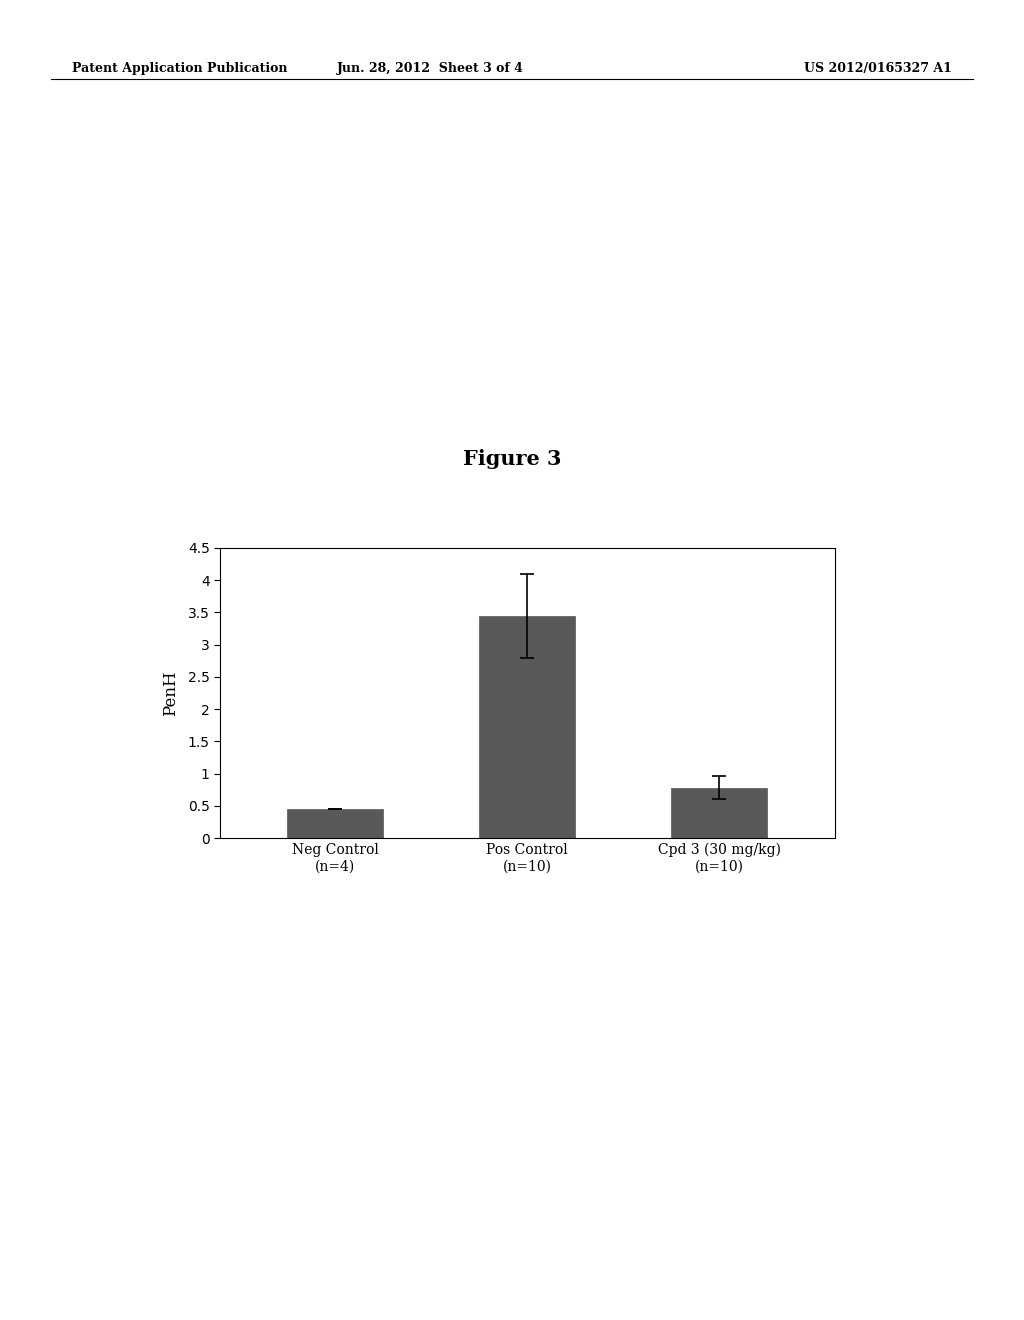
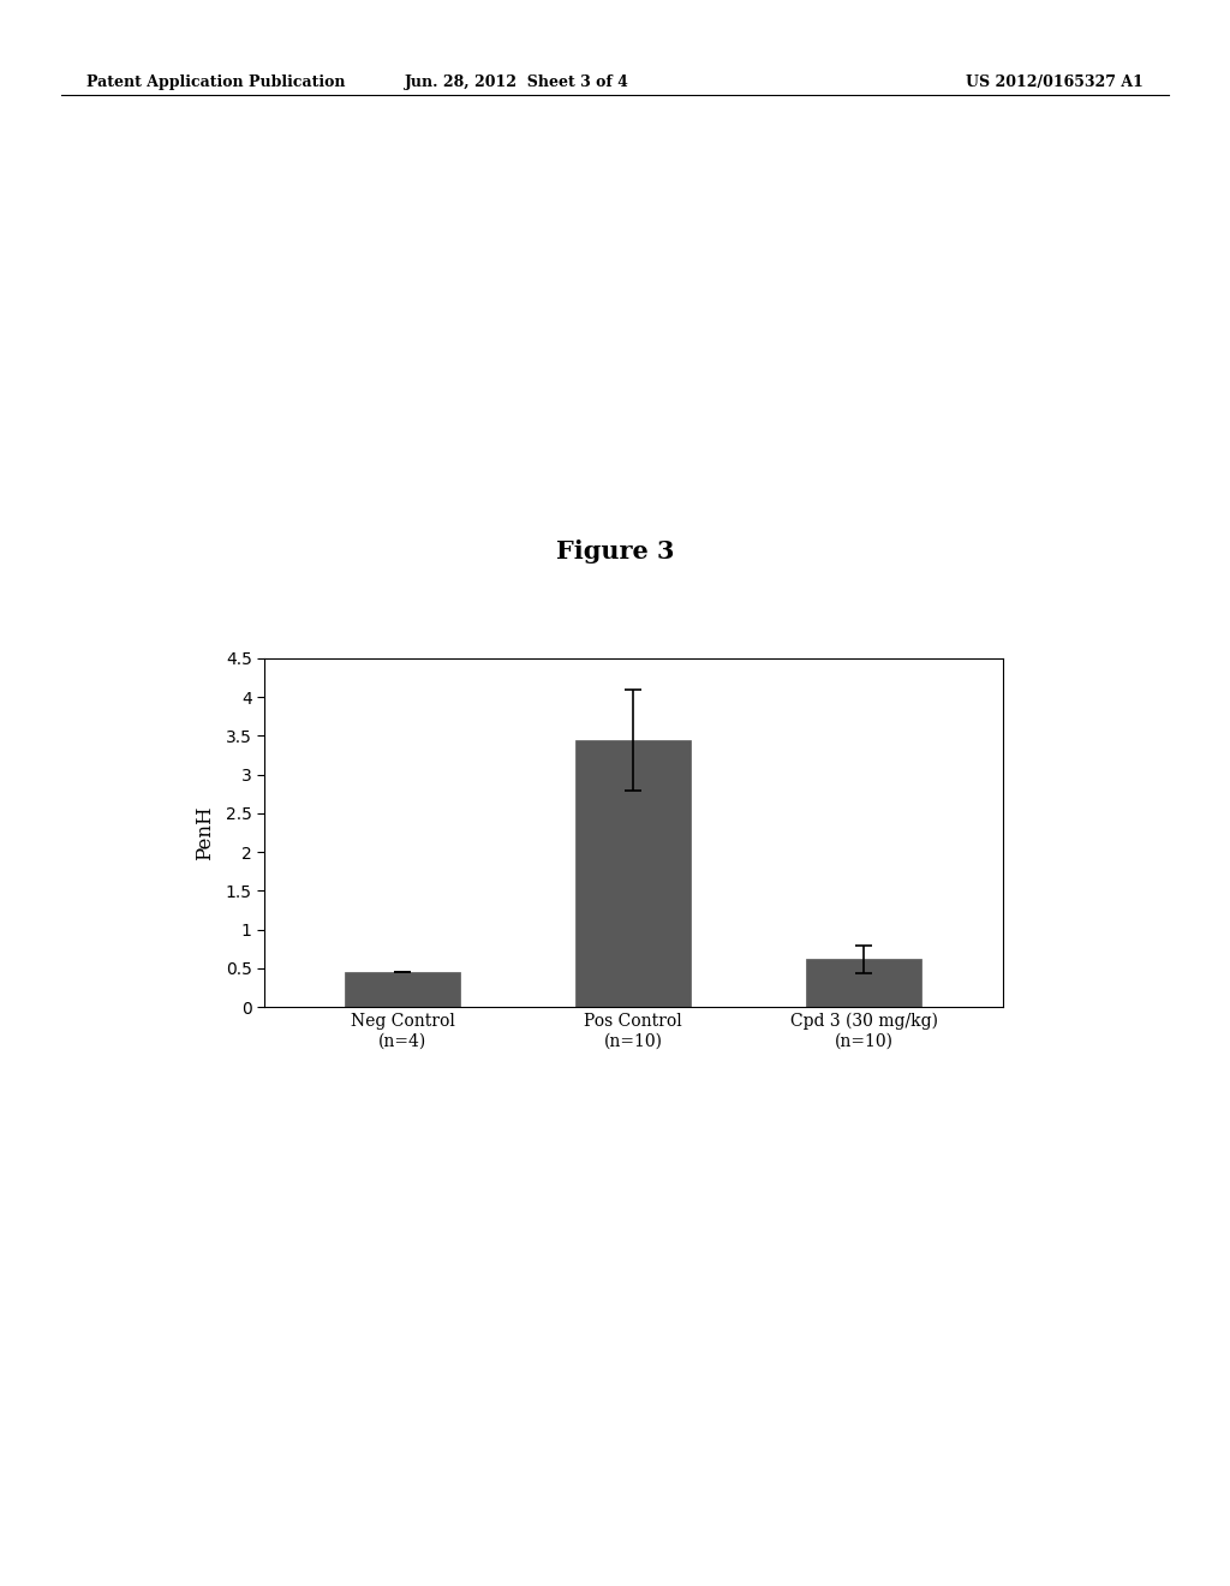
Cpd 3 (30 mg/kg) (n=10): 0.78 -> 0.62
